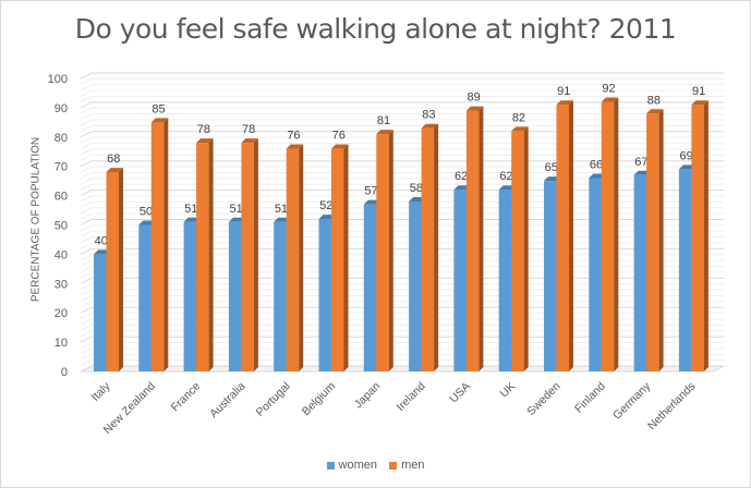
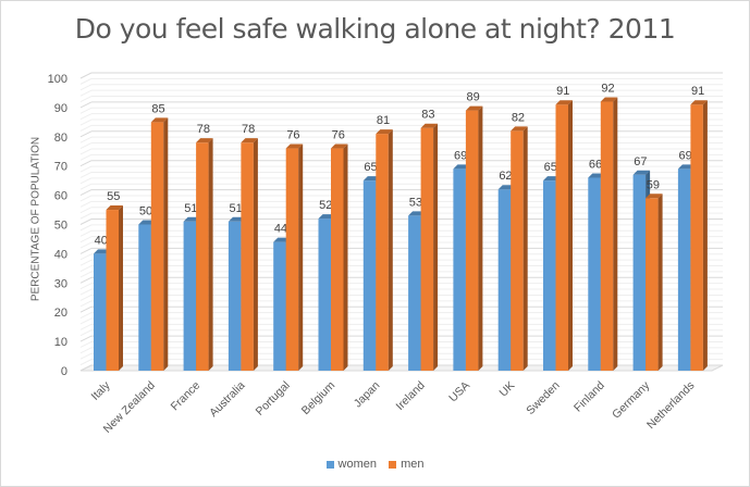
men/Italy: 68 -> 55
women/Portugal: 51 -> 44
women/Japan: 57 -> 65
women/Ireland: 58 -> 53
women/USA: 62 -> 69
men/Germany: 88 -> 59
